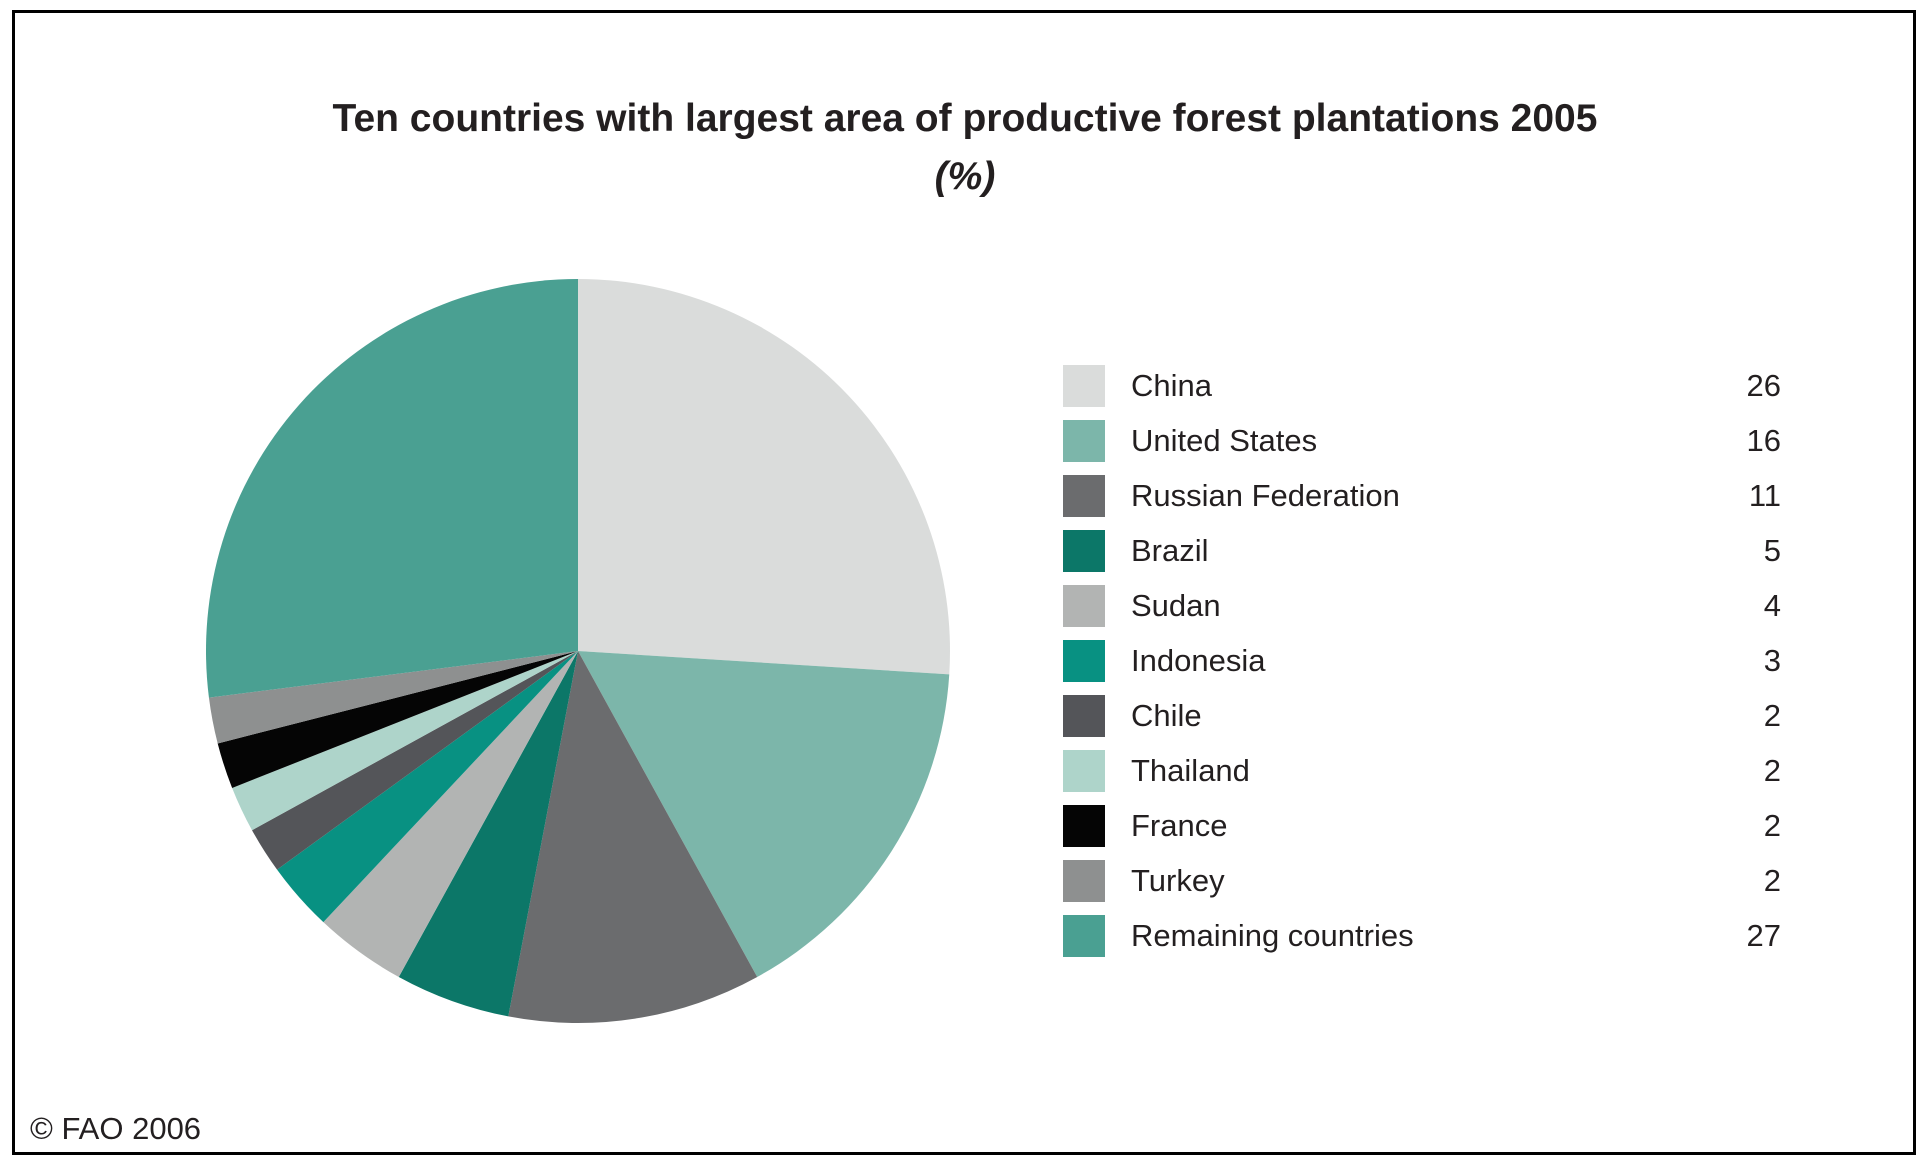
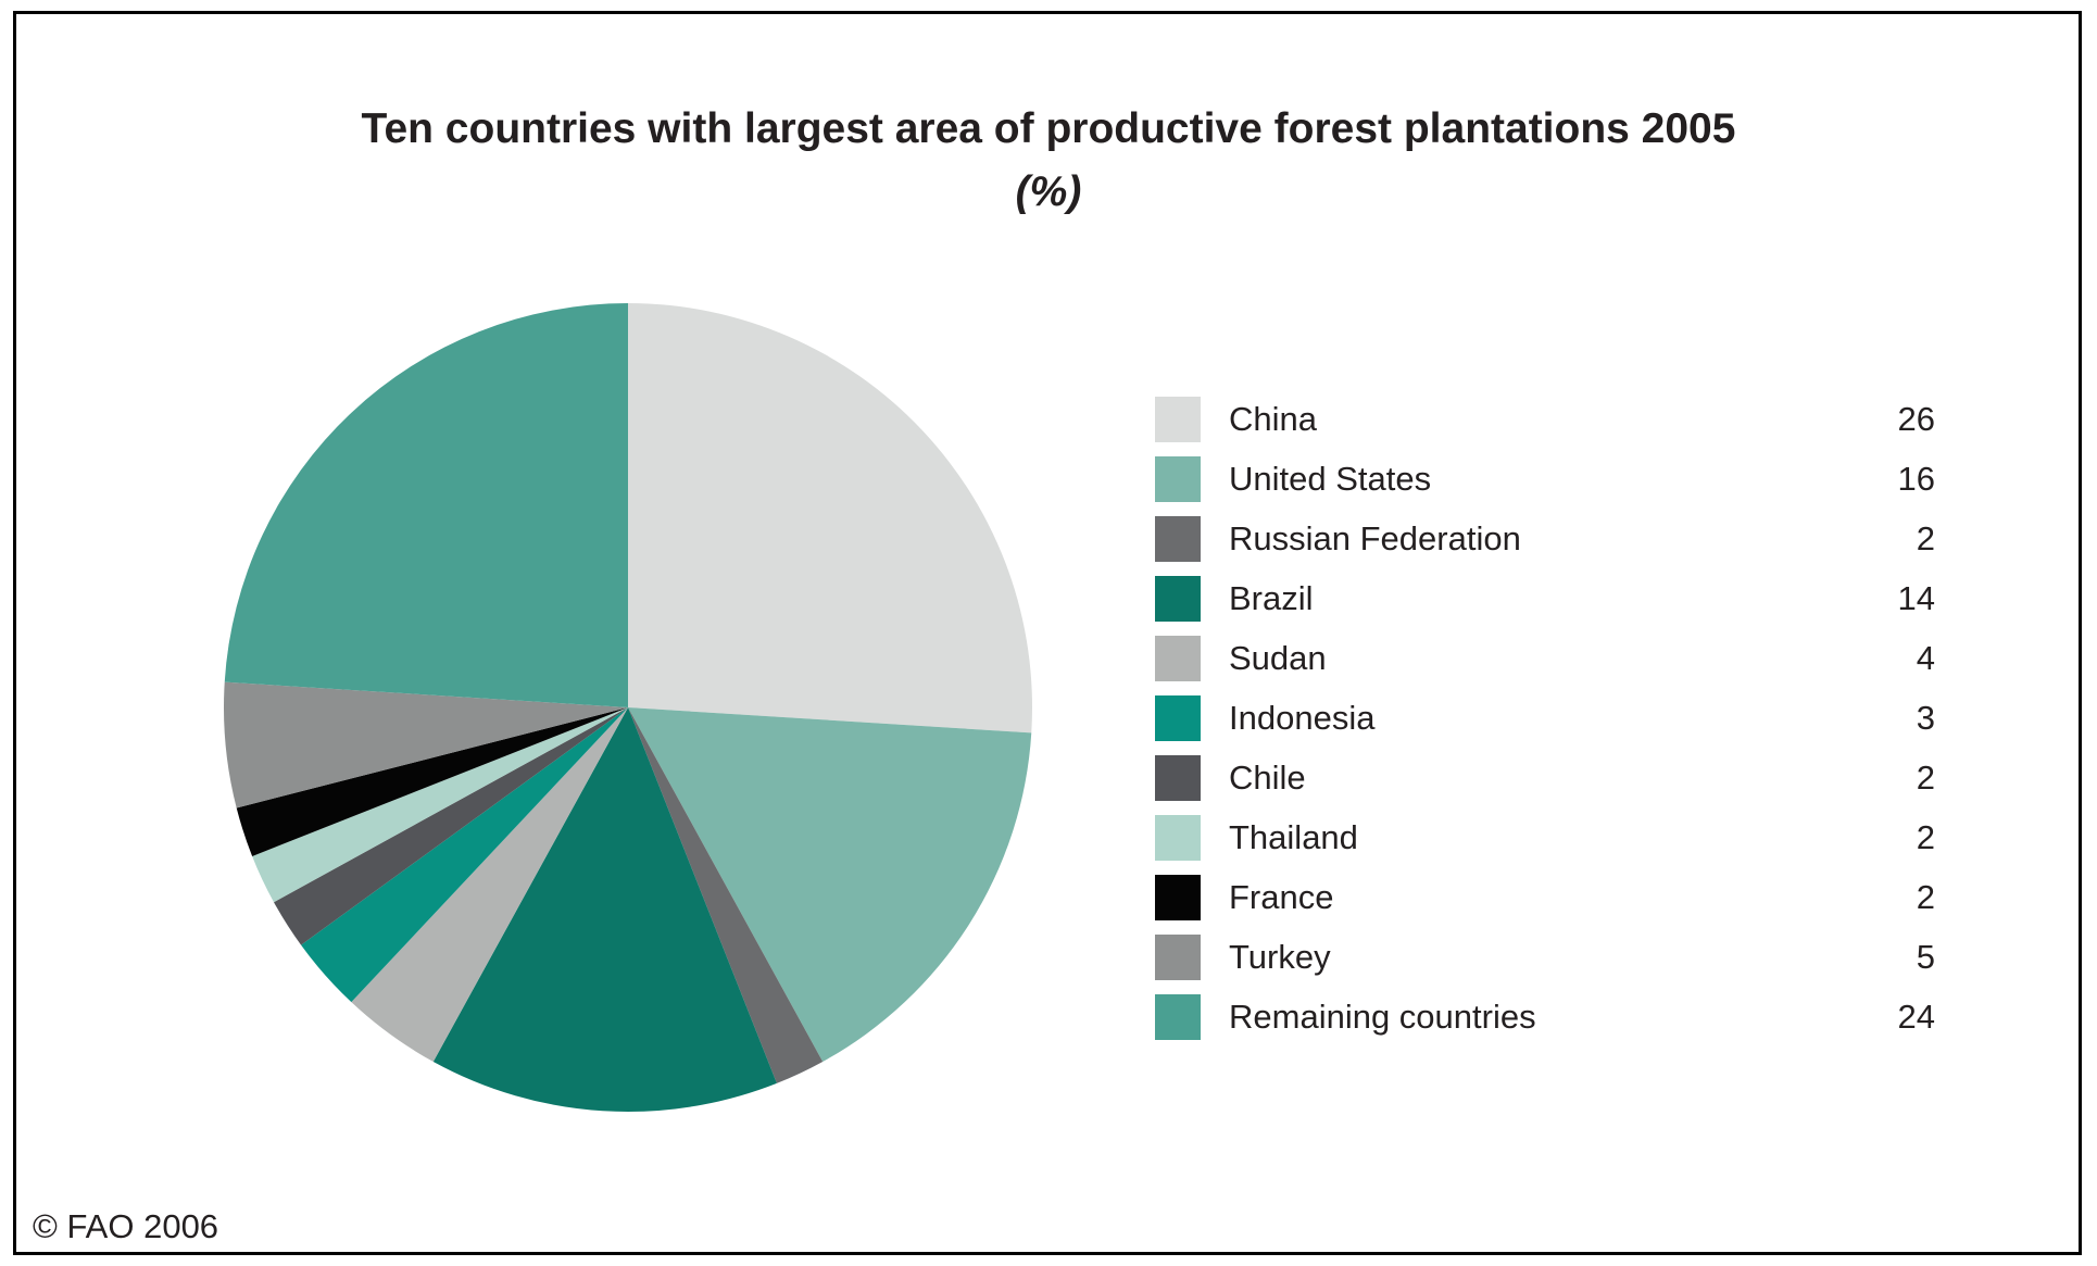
Russian Federation: 11 -> 2
Brazil: 5 -> 14
Turkey: 2 -> 5
Remaining countries: 27 -> 24
